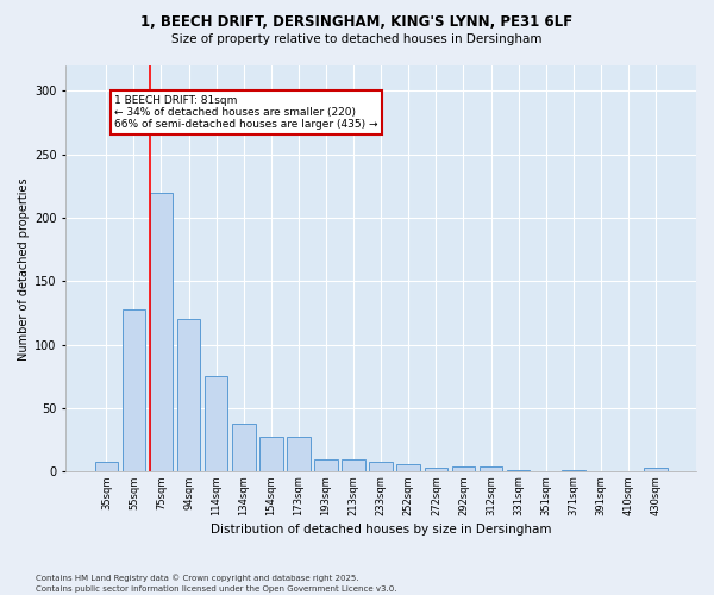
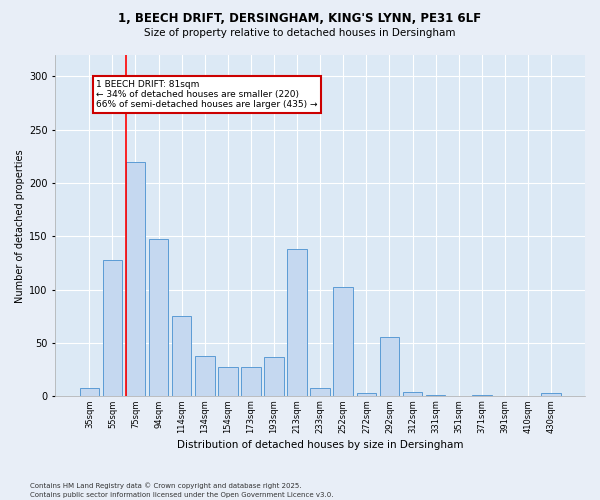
94sqm: 120 -> 148
193sqm: 10 -> 37
213sqm: 10 -> 138
252sqm: 6 -> 103
292sqm: 4 -> 56
